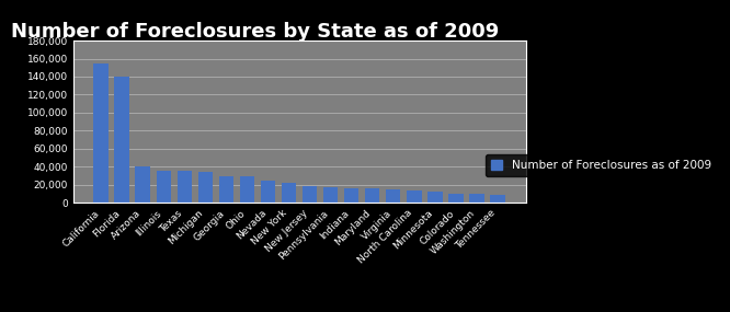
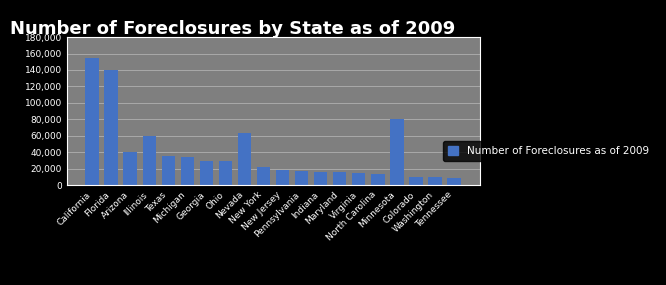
Illinois: 35,000 -> 60,000
Nevada: 25,000 -> 64,000
Minnesota: 12,000 -> 80,000
